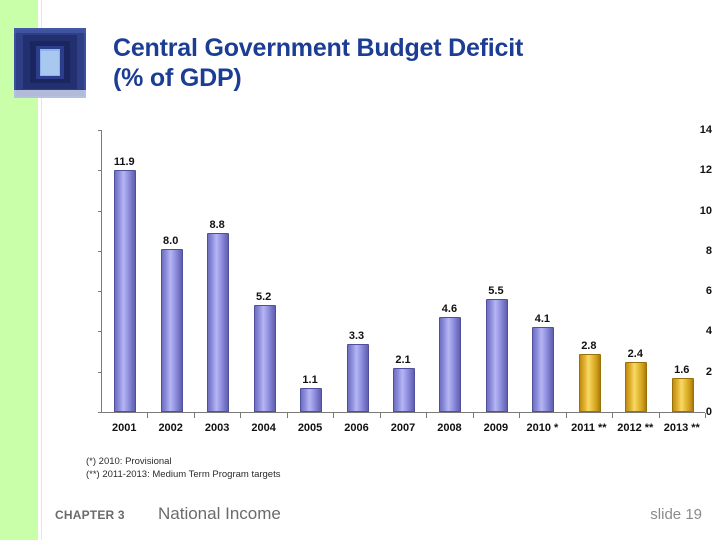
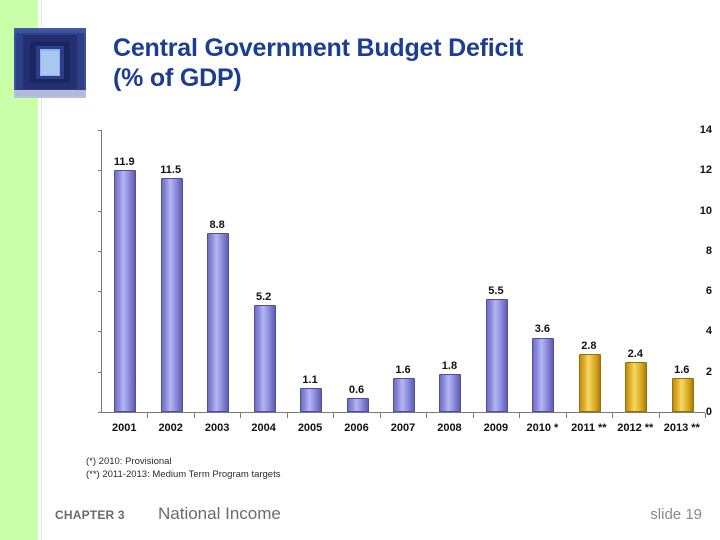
2002: 8.0 -> 11.5
2006: 3.3 -> 0.6
2007: 2.1 -> 1.6
2008: 4.6 -> 1.8
2010 *: 4.1 -> 3.6
